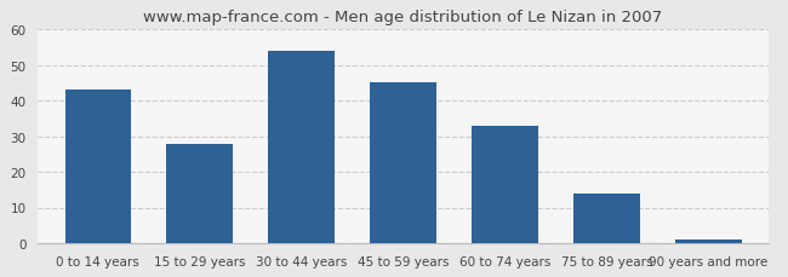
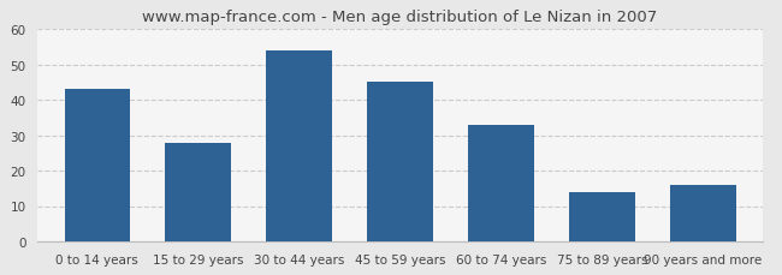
90 years and more: 1 -> 16
